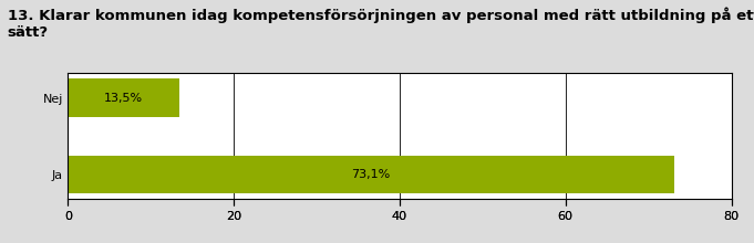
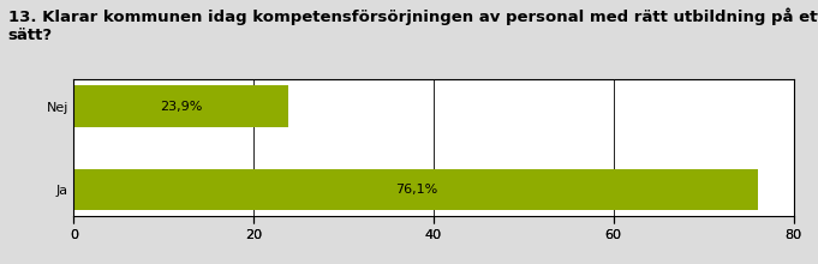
Nej: 13,5% -> 23,9%
Ja: 73,1% -> 76,1%
